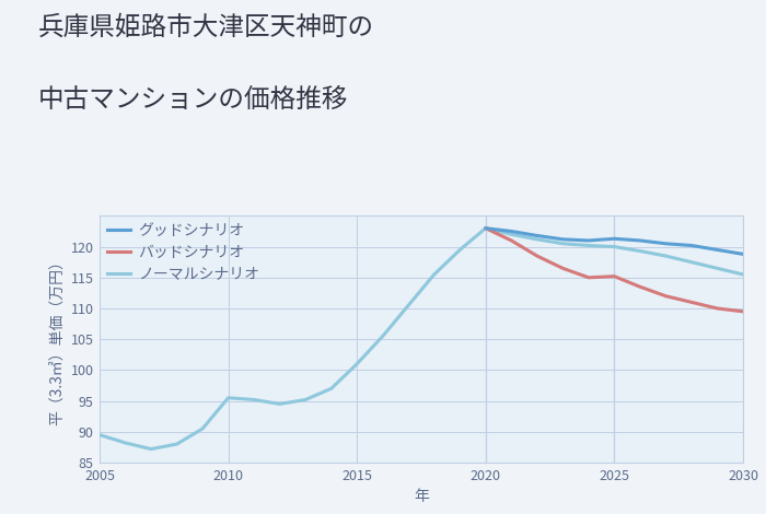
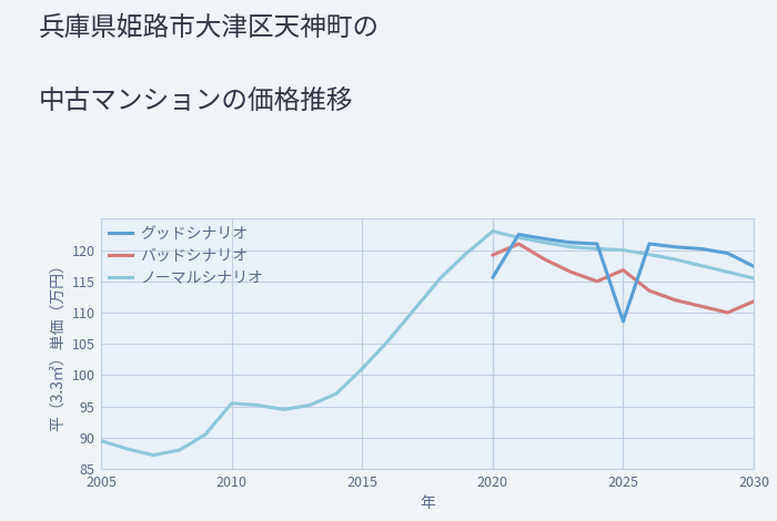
グッドシナリオ/2020: 123.0 -> 115.6
バッドシナリオ/2020: 123.0 -> 119.2
グッドシナリオ/2025: 121.3 -> 108.6
バッドシナリオ/2025: 115.2 -> 116.8
グッドシナリオ/2030: 118.8 -> 117.4
バッドシナリオ/2030: 109.5 -> 111.8
